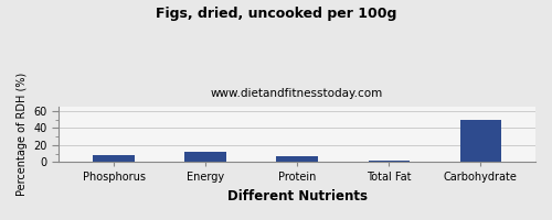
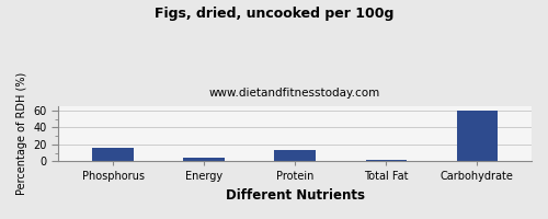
Phosphorus: 8 -> 16
Energy: 12 -> 4
Protein: 6 -> 14
Carbohydrate: 50 -> 60
